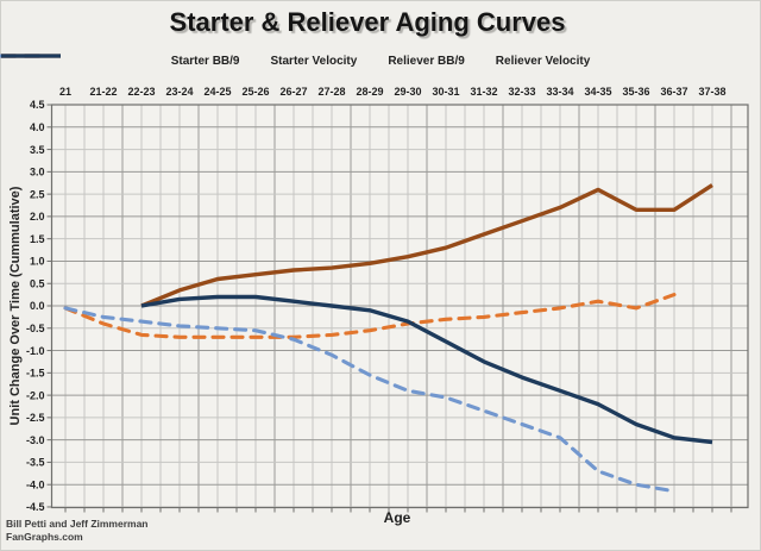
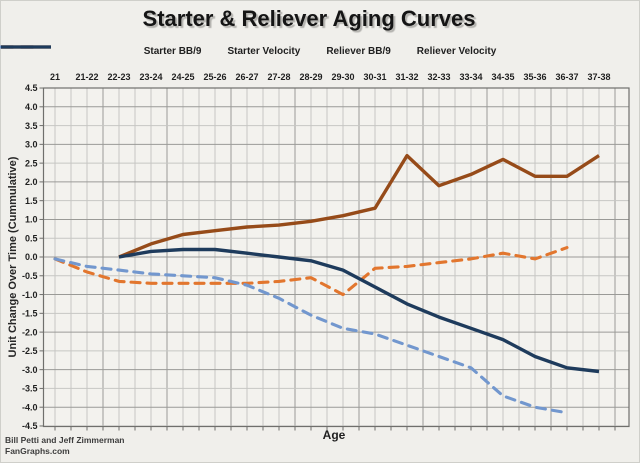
Starter BB/9/29-30: -0.4 -> -1.0
Reliever BB/9/31-32: 1.6 -> 2.7
